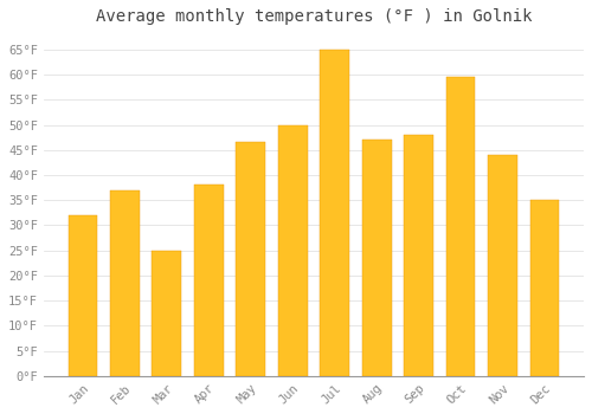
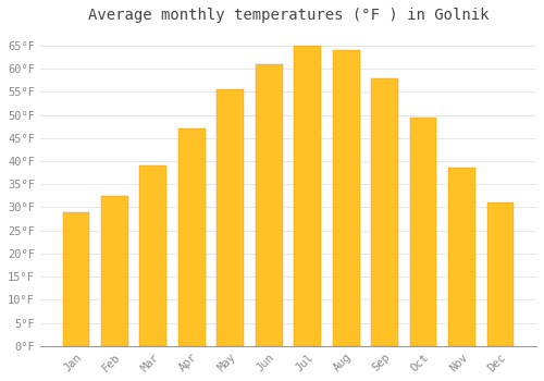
Jan: 32.0°F -> 29.0°F
Feb: 37.0°F -> 32.5°F
Mar: 25.0°F -> 39.0°F
Apr: 38.0°F -> 47.0°F
May: 46.5°F -> 55.5°F
Jun: 50.0°F -> 61.0°F
Aug: 47.0°F -> 64.0°F
Sep: 48.0°F -> 58.0°F
Oct: 59.5°F -> 49.5°F
Nov: 44.0°F -> 38.5°F
Dec: 35.0°F -> 31.0°F
